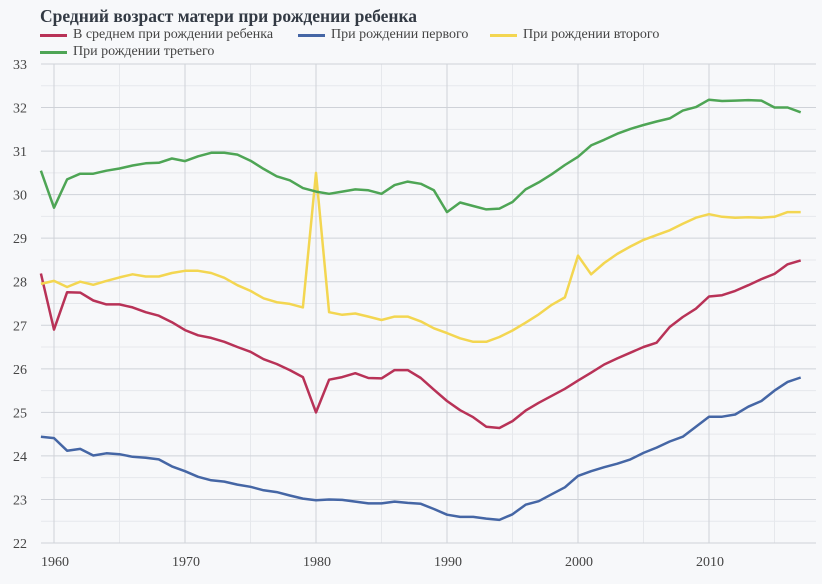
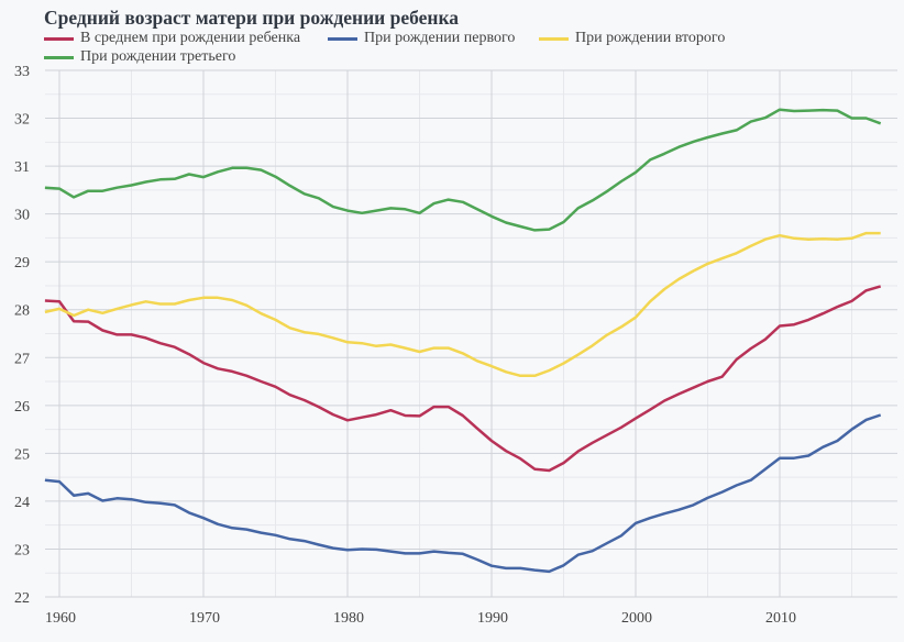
В среднем при рождении ребенка/1960: 26.9 -> 28.2
При рождении третьего/1960: 29.7 -> 30.5
В среднем при рождении ребенка/1980: 25.0 -> 25.7
При рождении второго/1980: 30.5 -> 27.3
При рождении третьего/1990: 29.6 -> 29.9
При рождении второго/2000: 28.6 -> 27.8
